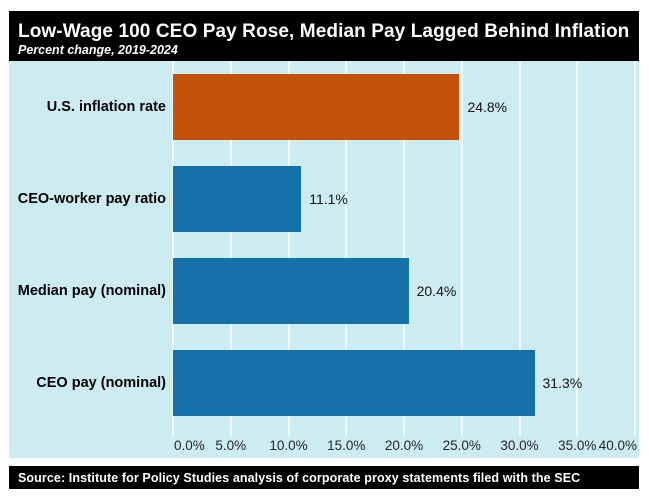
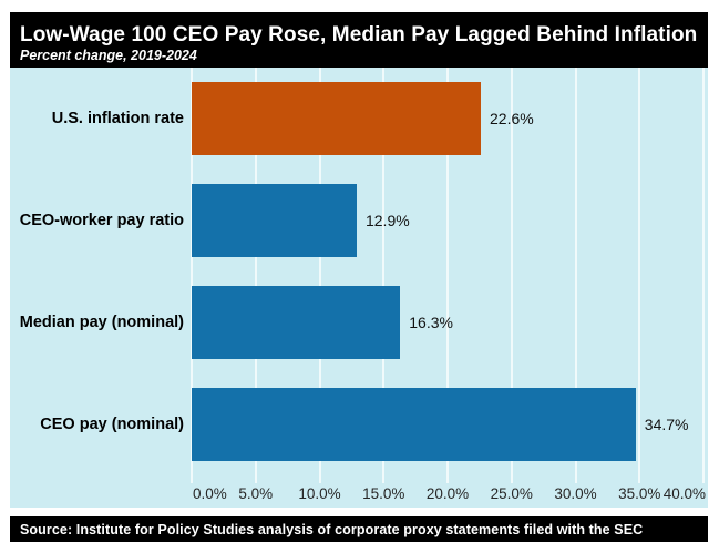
U.S. inflation rate: 24.8% -> 22.6%
CEO-worker pay ratio: 11.1% -> 12.9%
Median pay (nominal): 20.4% -> 16.3%
CEO pay (nominal): 31.3% -> 34.7%
